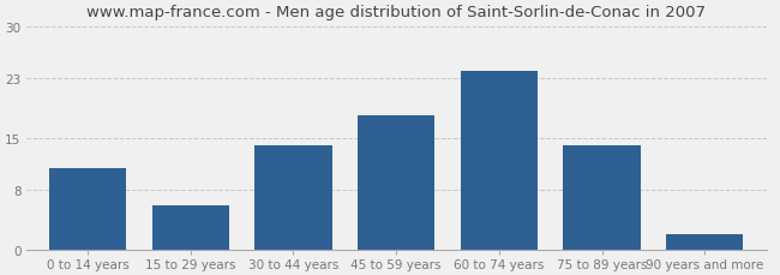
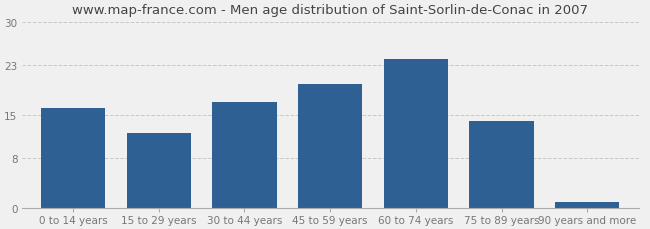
0 to 14 years: 11 -> 16
15 to 29 years: 6 -> 12
30 to 44 years: 14 -> 17
45 to 59 years: 18 -> 20
90 years and more: 2 -> 1
